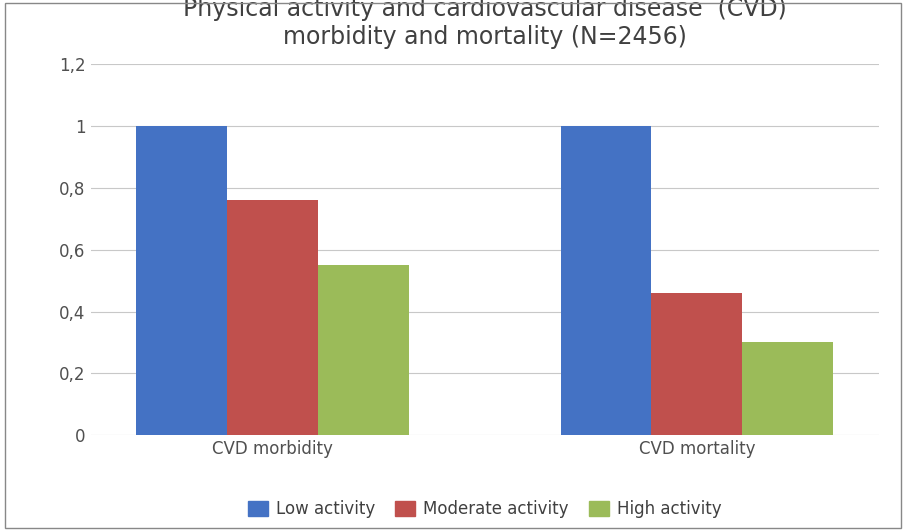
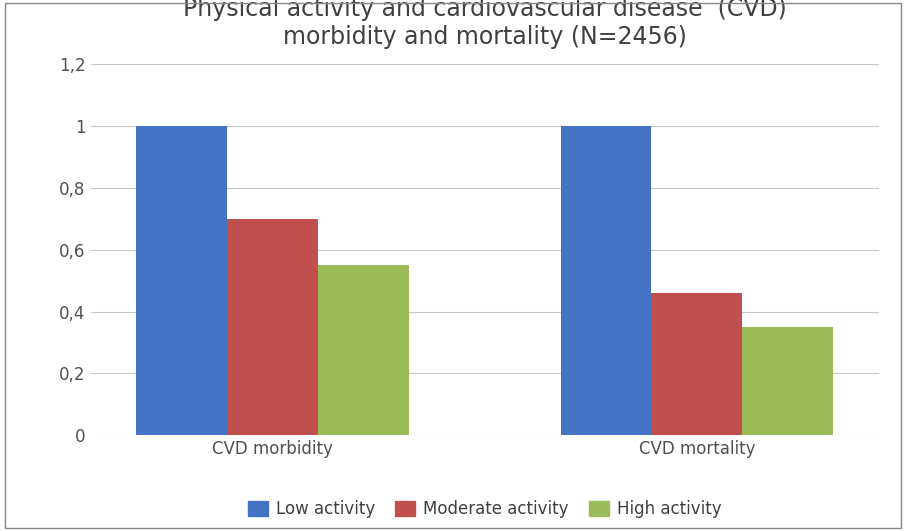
Moderate activity/CVD morbidity: 0,76 -> 0,70
High activity/CVD mortality: 0,30 -> 0,35
